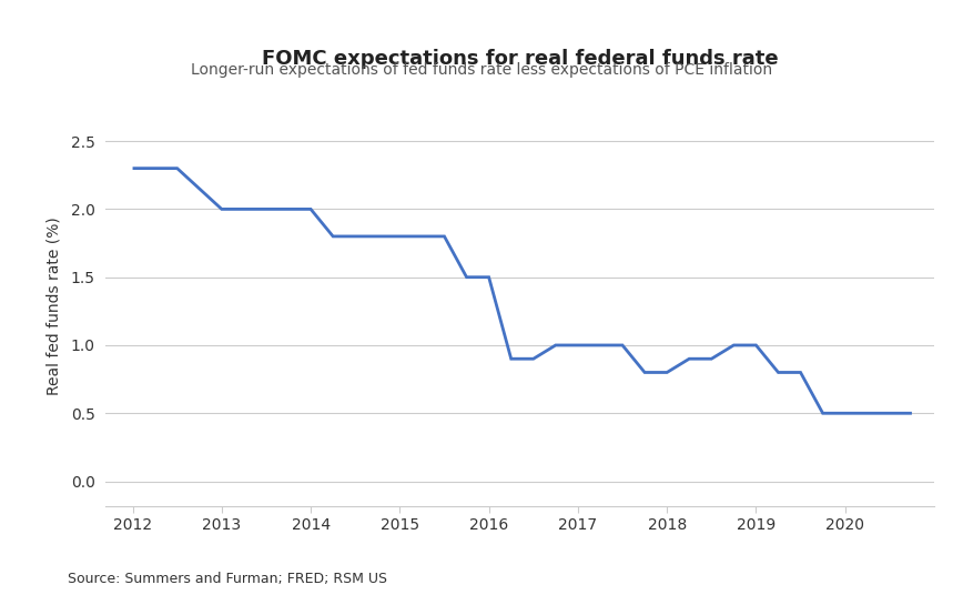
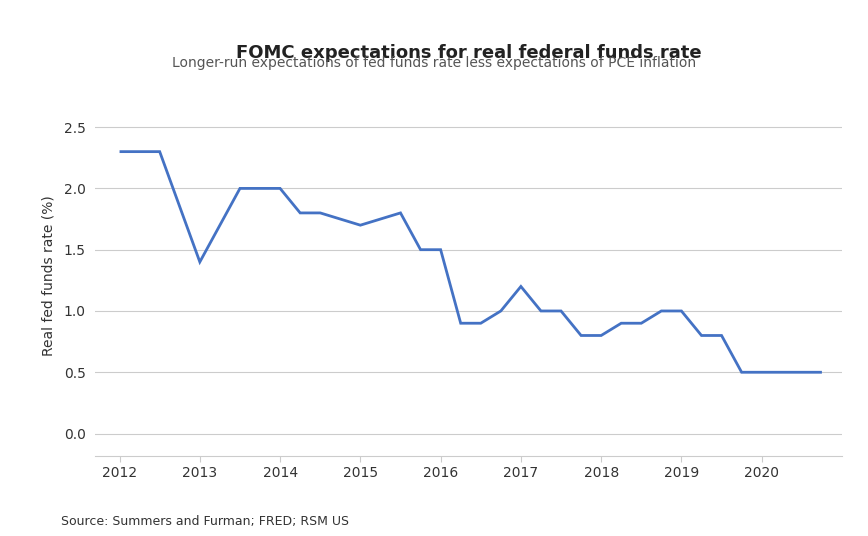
2013: 2.0 -> 1.4
2015: 1.8 -> 1.7
2017: 1.0 -> 1.2
